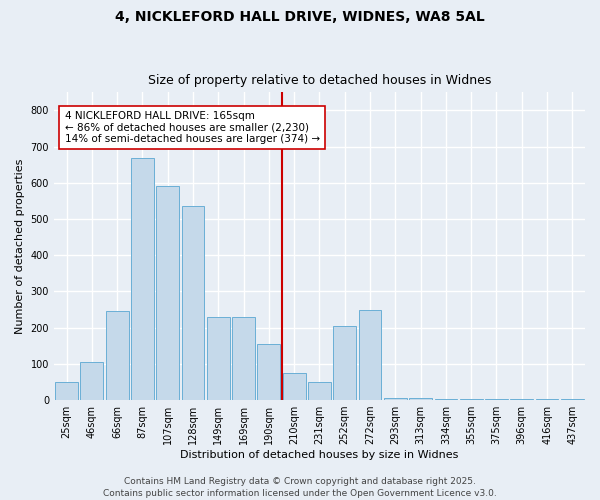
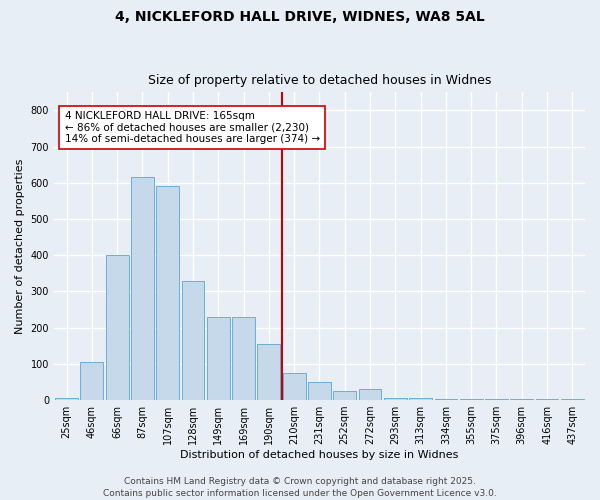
25sqm: 50 -> 5
66sqm: 245 -> 400
87sqm: 670 -> 615
128sqm: 535 -> 330
252sqm: 205 -> 25
272sqm: 250 -> 30
